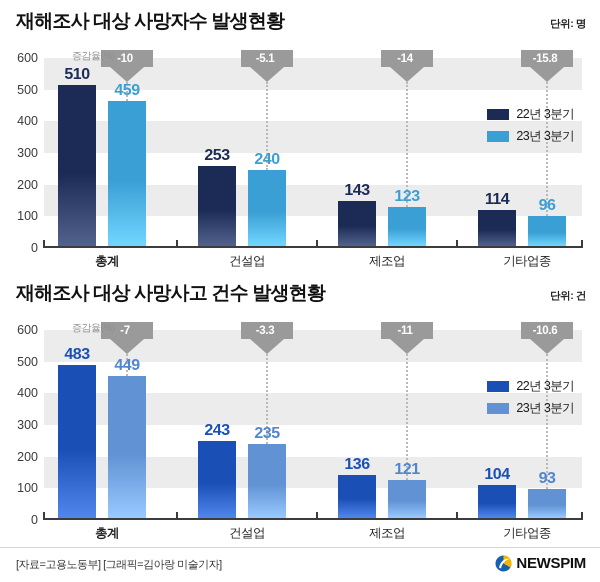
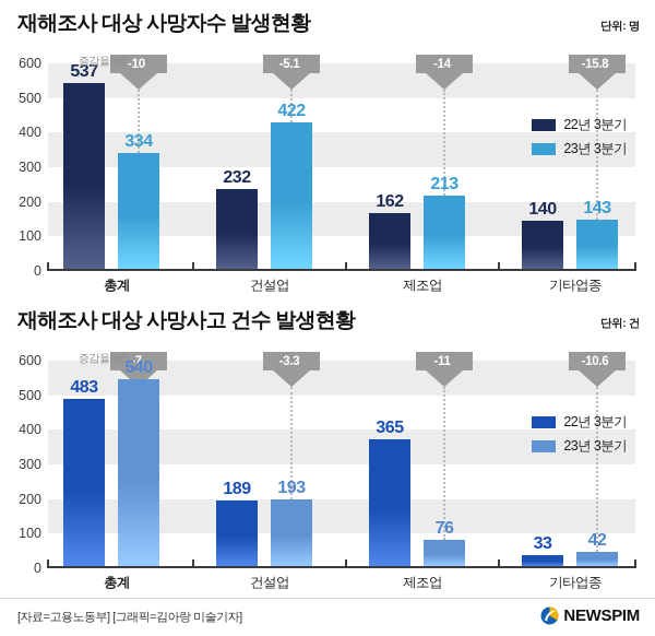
재해조사 대상 사망자수 발생현황/22년 3분기/총계: 510 -> 537
재해조사 대상 사망자수 발생현황/23년 3분기/총계: 459 -> 334
재해조사 대상 사망자수 발생현황/22년 3분기/건설업: 253 -> 232
재해조사 대상 사망자수 발생현황/23년 3분기/건설업: 240 -> 422
재해조사 대상 사망자수 발생현황/22년 3분기/제조업: 143 -> 162
재해조사 대상 사망자수 발생현황/23년 3분기/제조업: 123 -> 213
재해조사 대상 사망자수 발생현황/22년 3분기/기타업종: 114 -> 140
재해조사 대상 사망자수 발생현황/23년 3분기/기타업종: 96 -> 143
재해조사 대상 사망사고 건수 발생현황/23년 3분기/총계: 449 -> 540
재해조사 대상 사망사고 건수 발생현황/22년 3분기/건설업: 243 -> 189
재해조사 대상 사망사고 건수 발생현황/23년 3분기/건설업: 235 -> 193
재해조사 대상 사망사고 건수 발생현황/22년 3분기/제조업: 136 -> 365
재해조사 대상 사망사고 건수 발생현황/23년 3분기/제조업: 121 -> 76
재해조사 대상 사망사고 건수 발생현황/22년 3분기/기타업종: 104 -> 33
재해조사 대상 사망사고 건수 발생현황/23년 3분기/기타업종: 93 -> 42
